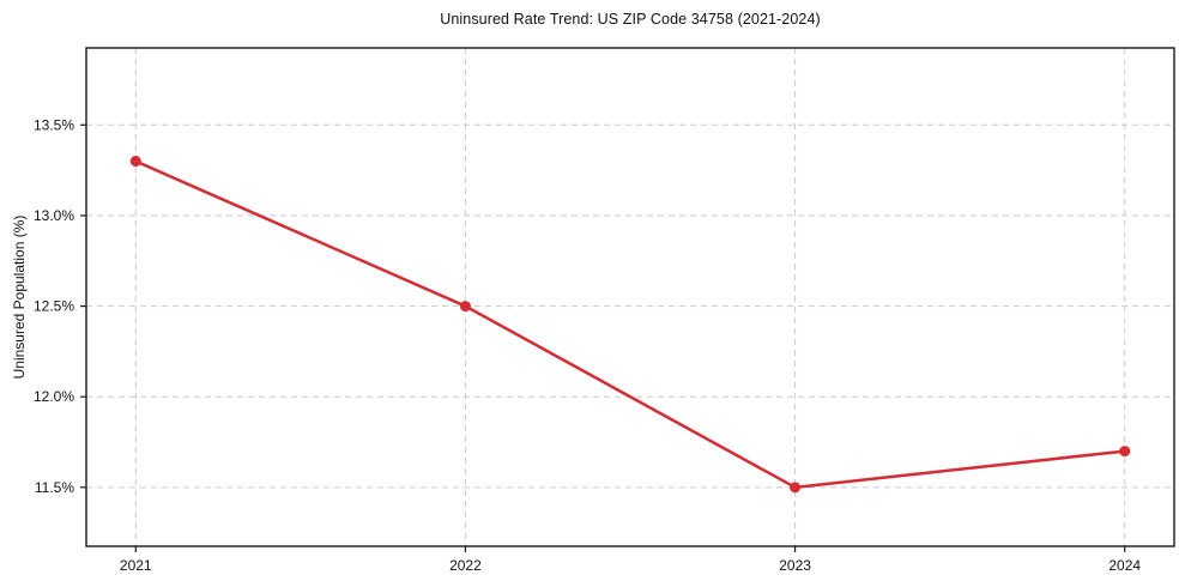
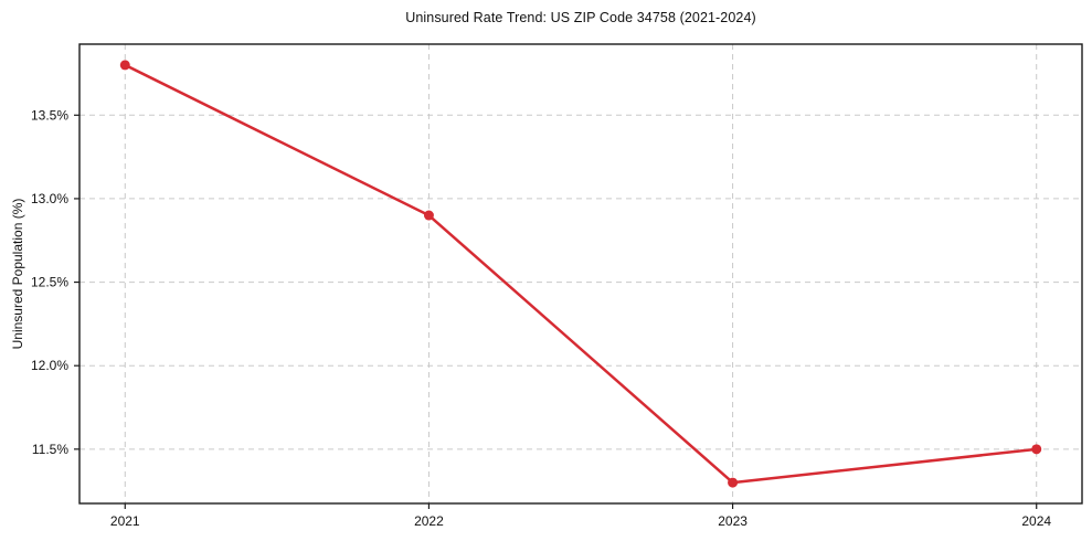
2021: 13.3% -> 13.8%
2022: 12.5% -> 12.9%
2023: 11.5% -> 11.3%
2024: 11.7% -> 11.5%
